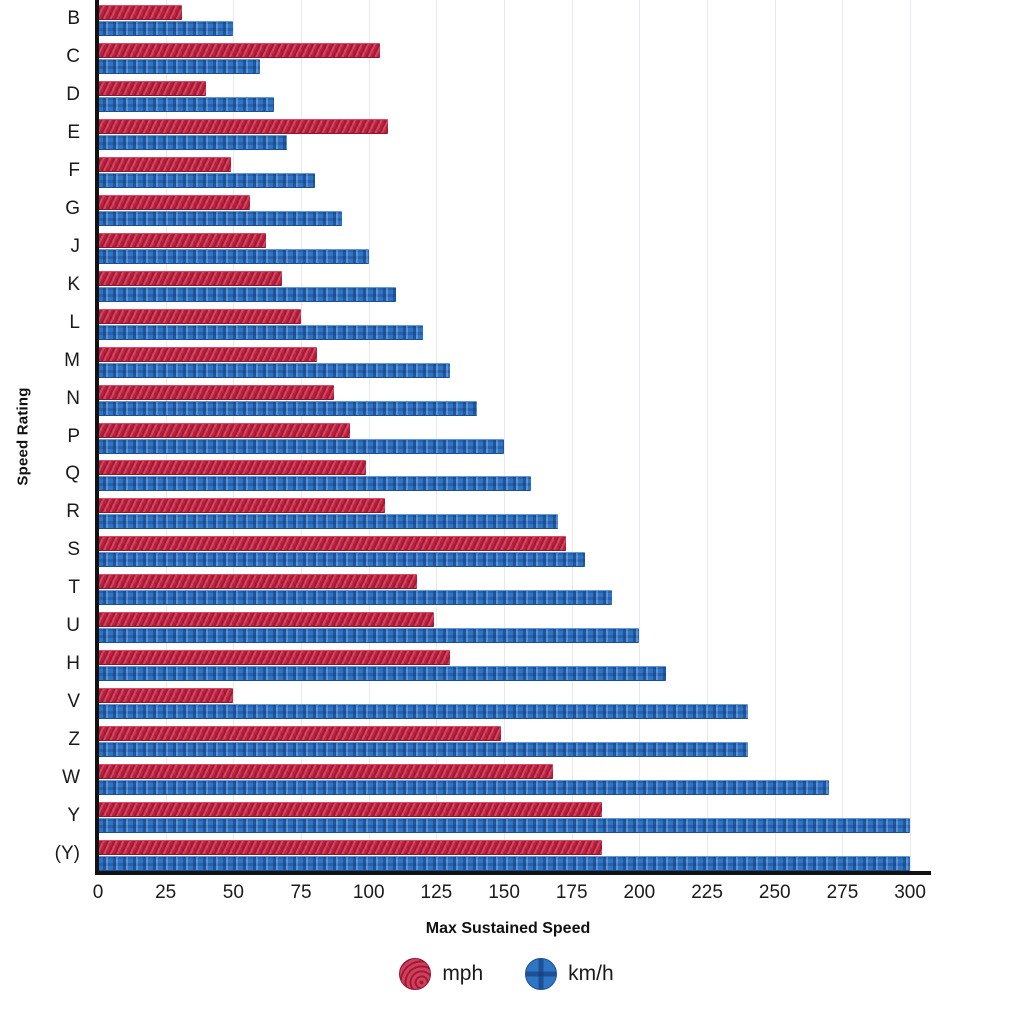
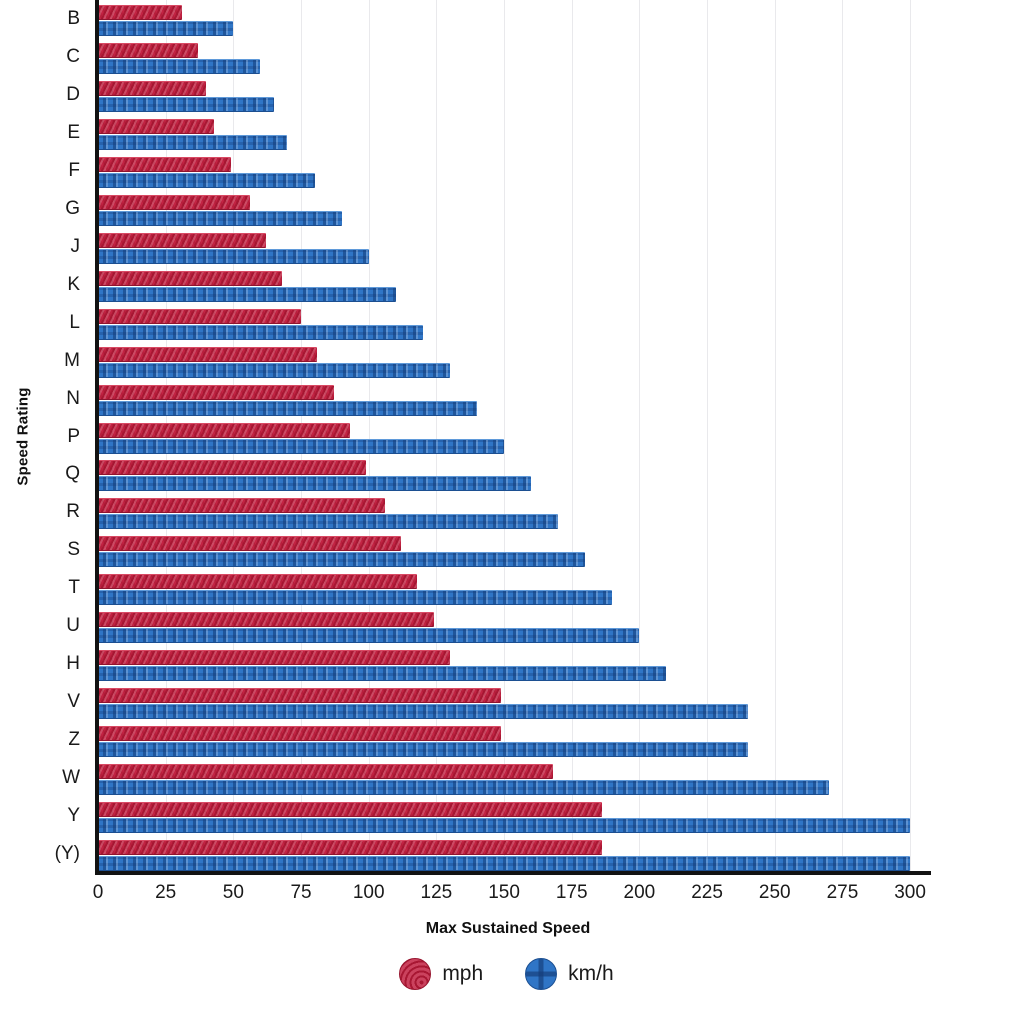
mph/C: 104 -> 37
mph/E: 107 -> 43
mph/S: 173 -> 112
mph/V: 50 -> 149
